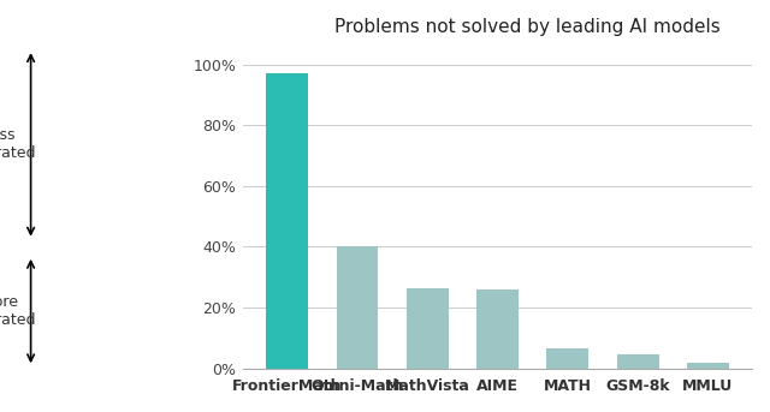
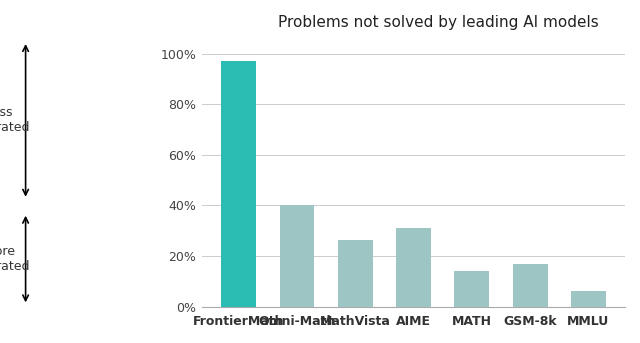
AIME: 26.0% -> 31.0%
MATH: 6.5% -> 14.0%
GSM-8k: 4.5% -> 17.0%
MMLU: 2.0% -> 6.0%
